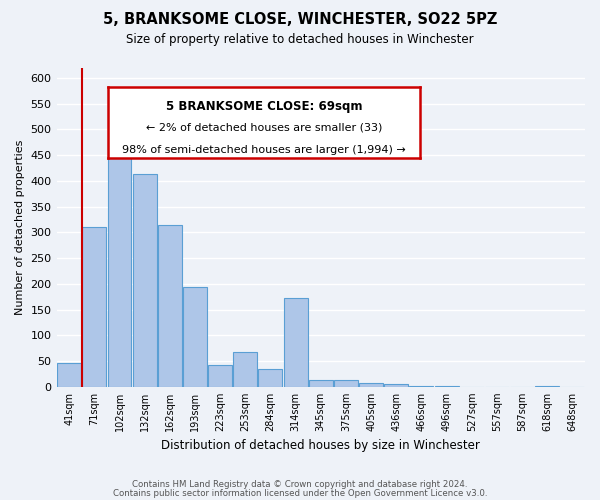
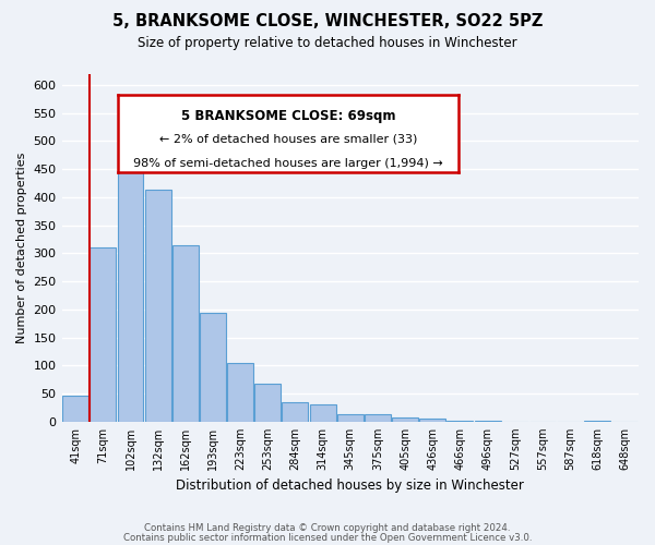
223sqm: 42 -> 105
314sqm: 172 -> 30
